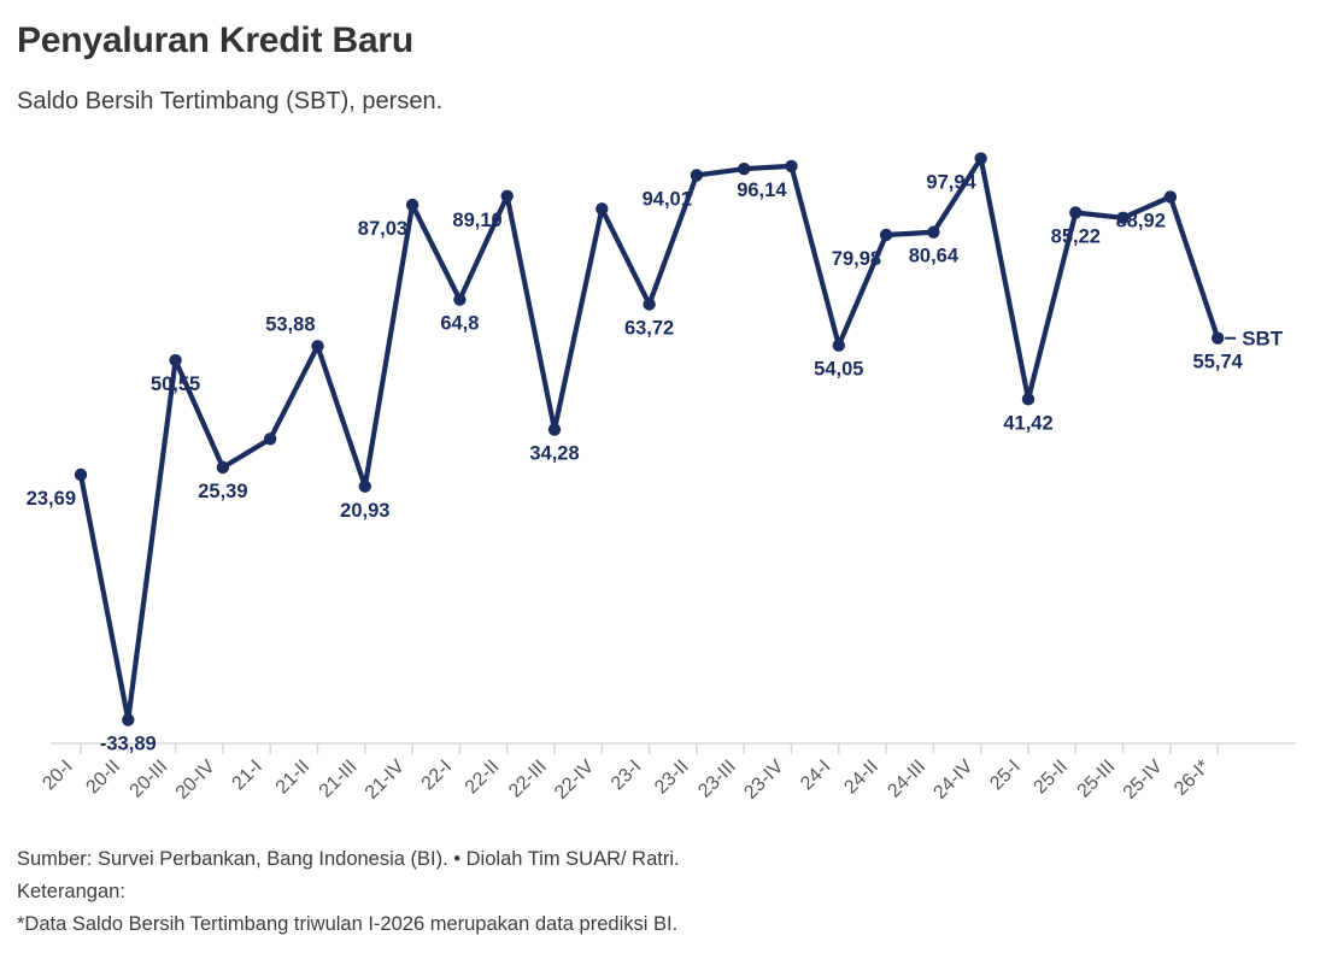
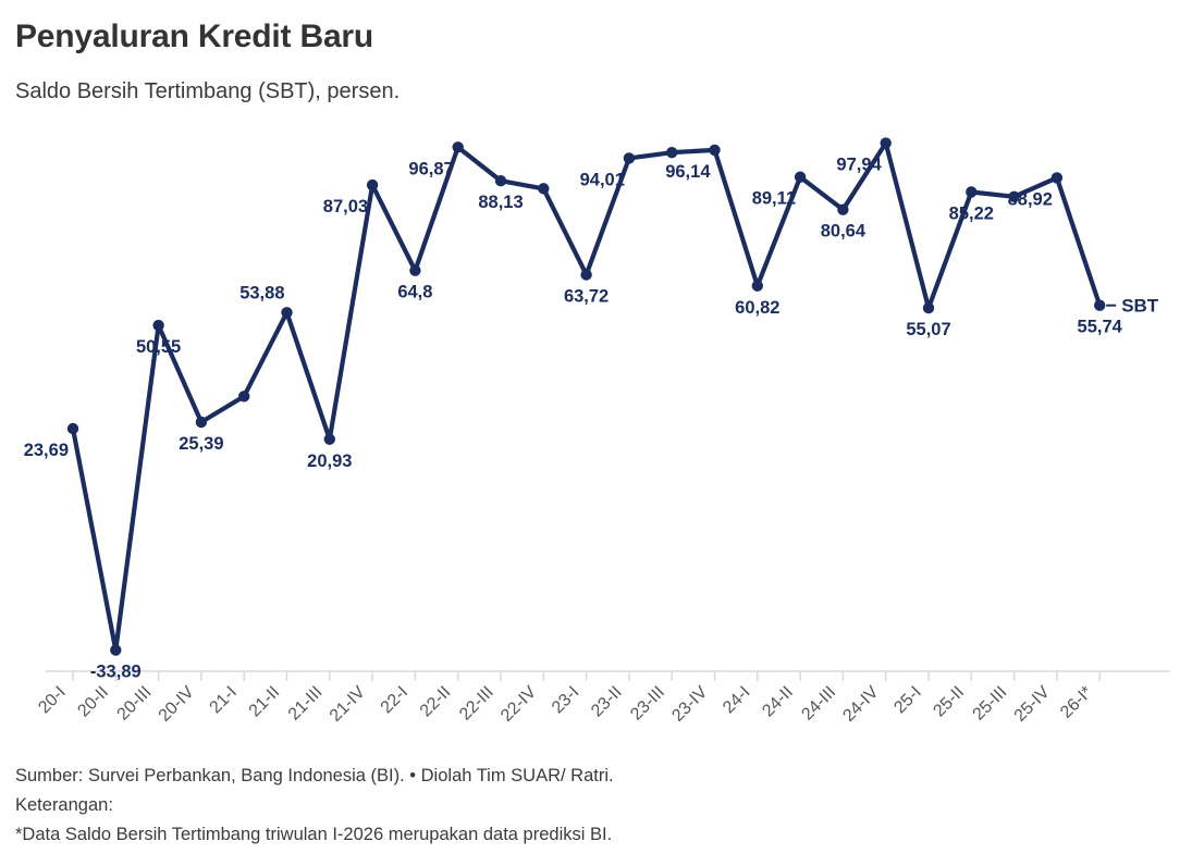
22-II: 89,10 -> 96,87
22-III: 34,28 -> 88,13
24-I: 54,05 -> 60,82
24-II: 79,98 -> 89,11
25-I: 41,42 -> 55,07
